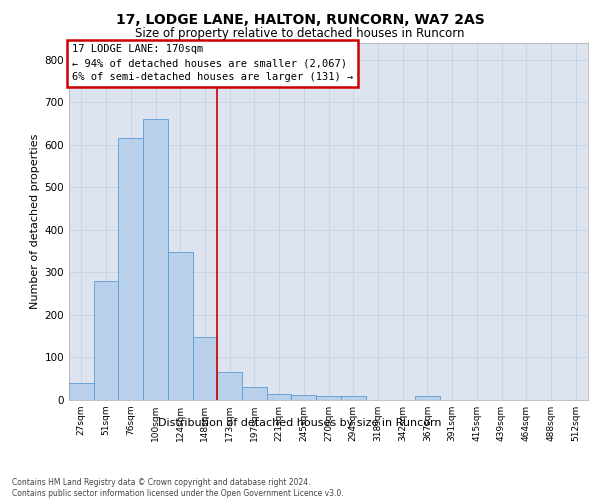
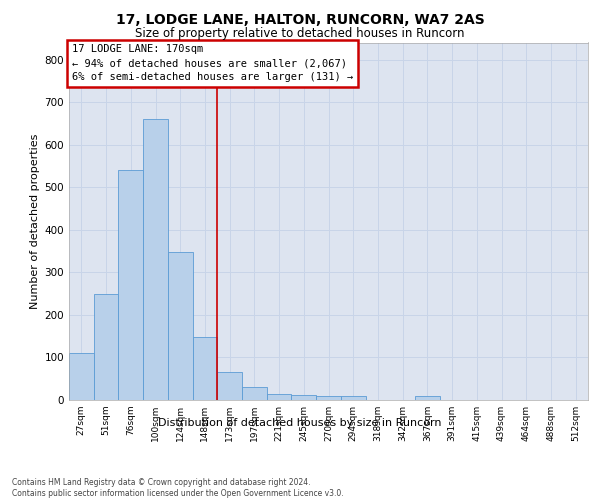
27sqm: 40 -> 110
51sqm: 280 -> 250
76sqm: 615 -> 540
